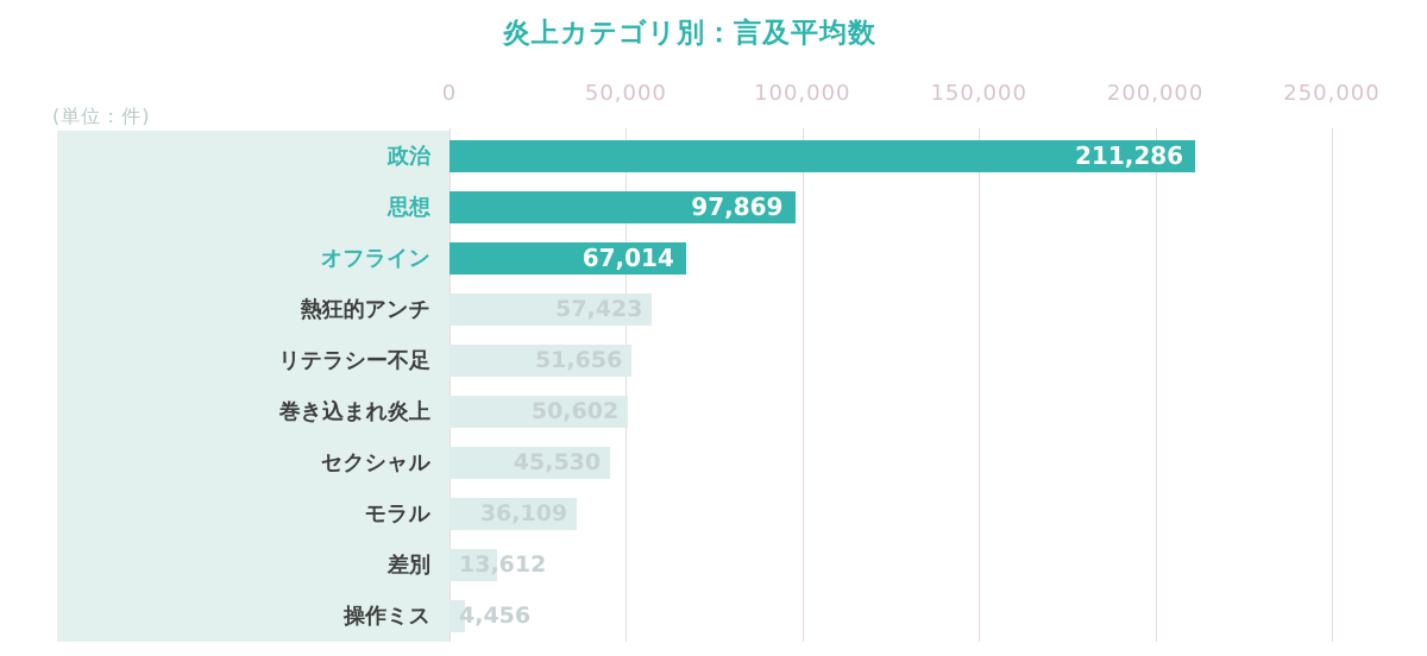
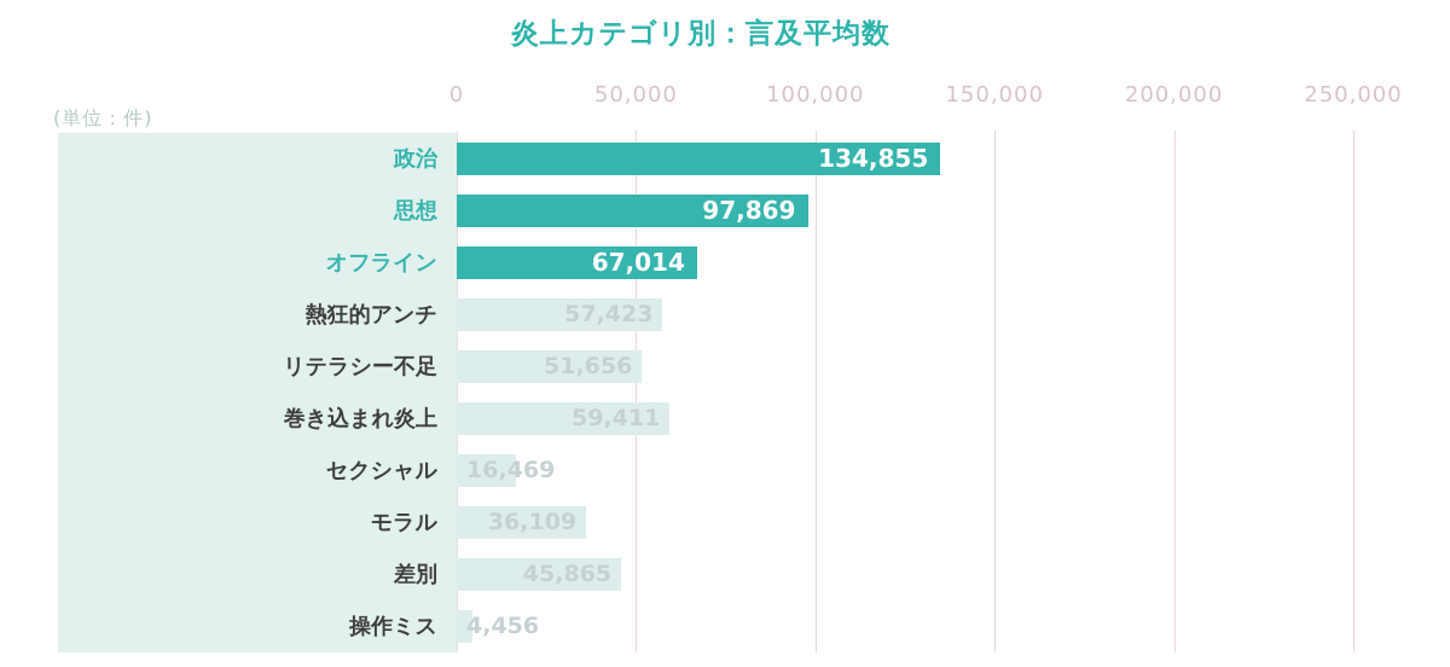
政治: 211,286 -> 134,855
巻き込まれ炎上: 50,602 -> 59,411
セクシャル: 45,530 -> 16,469
差別: 13,612 -> 45,865
